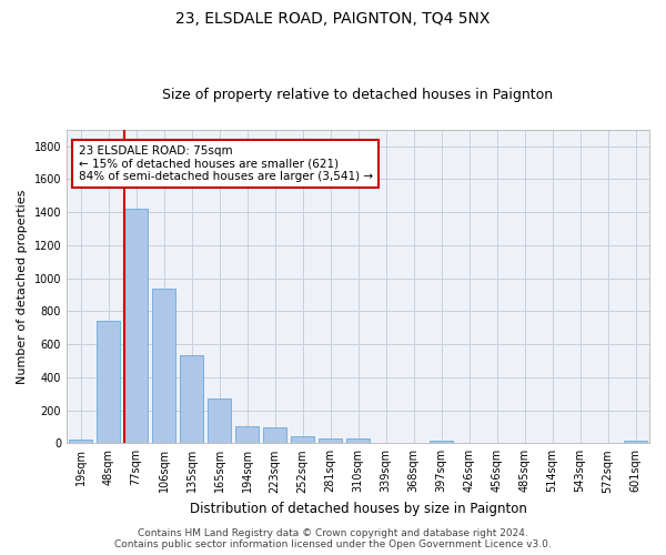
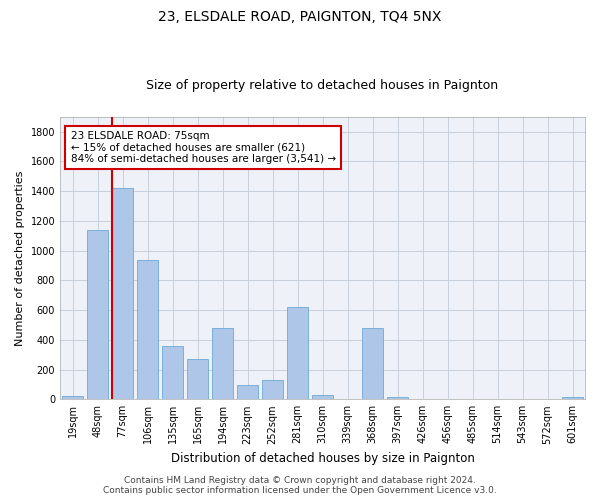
48sqm: 740 -> 1140
135sqm: 540 -> 360
194sqm: 100 -> 480
252sqm: 40 -> 130
281sqm: 30 -> 620
368sqm: 0 -> 480
